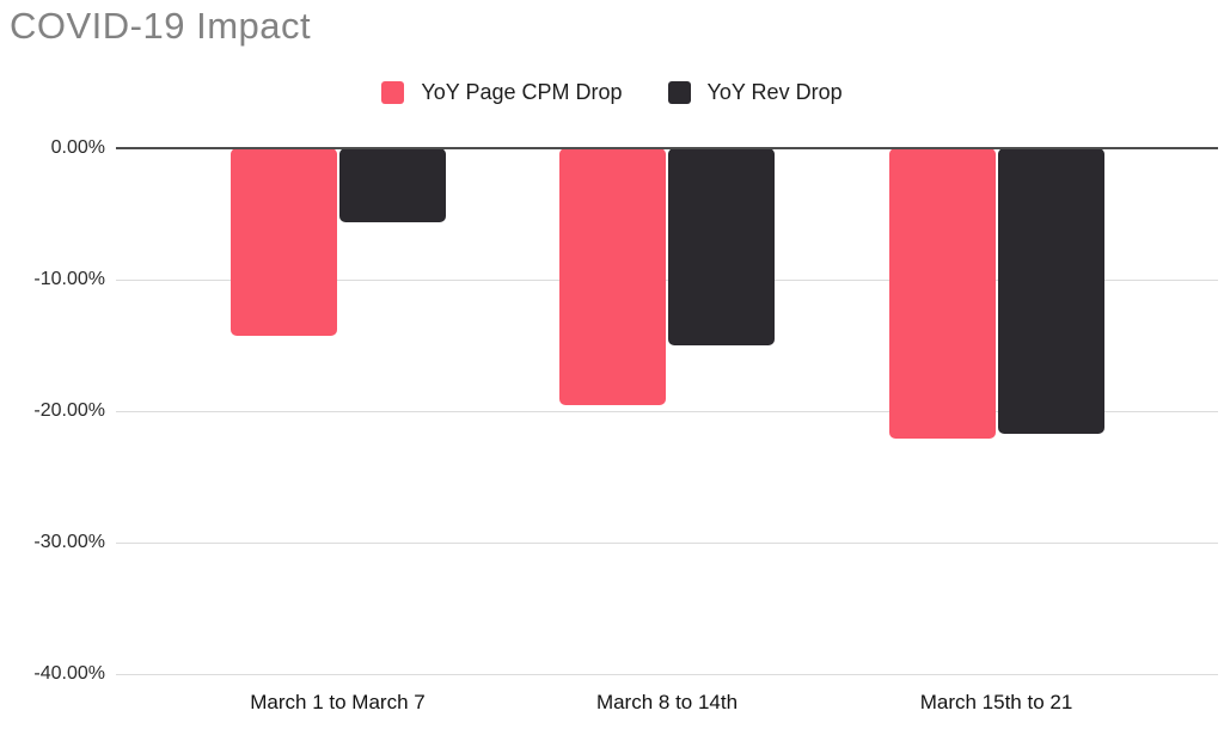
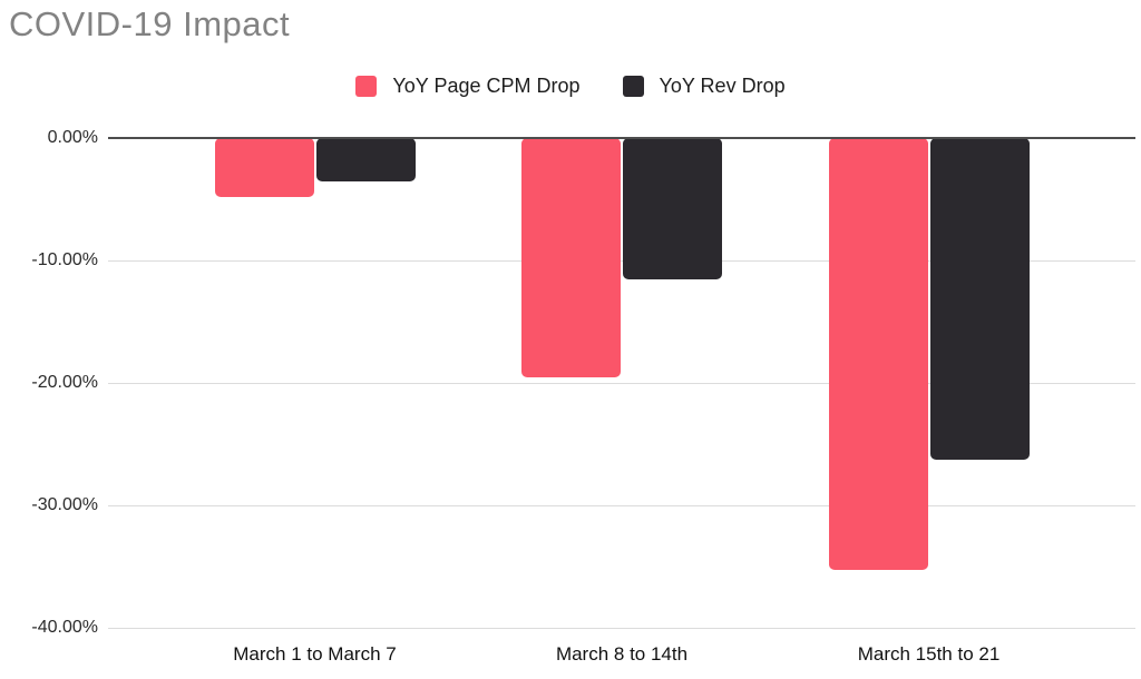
YoY Page CPM Drop/March 1 to March 7: -14.3% -> -4.8%
YoY Rev Drop/March 1 to March 7: -5.6% -> -3.5%
YoY Rev Drop/March 8 to 14th: -15.0% -> -11.5%
YoY Page CPM Drop/March 15th to 21: -22.1% -> -35.3%
YoY Rev Drop/March 15th to 21: -21.7% -> -26.3%
